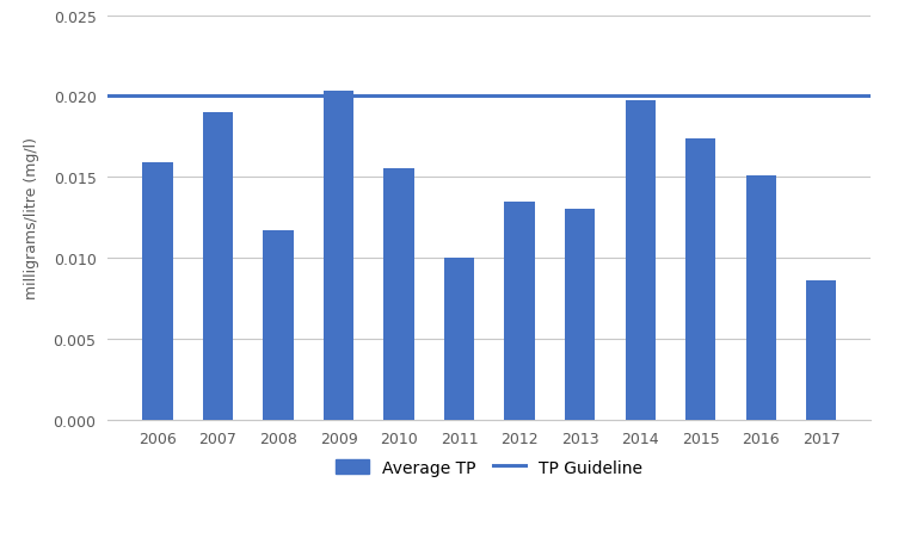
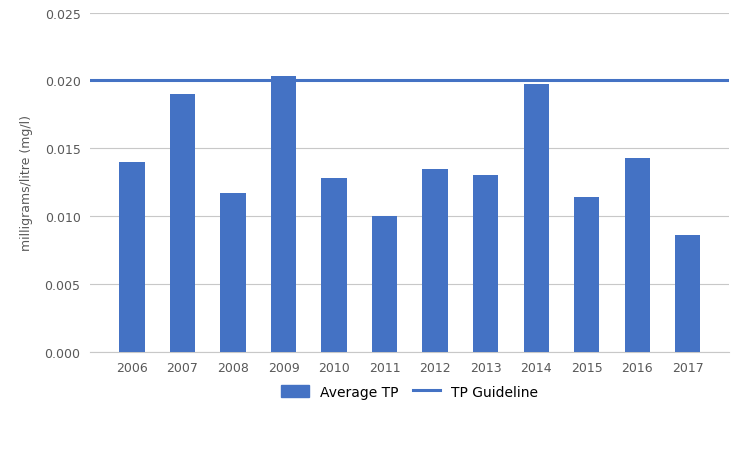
2006: 0.0159 -> 0.0140
2010: 0.0155 -> 0.0128
2015: 0.0174 -> 0.0114
2016: 0.0151 -> 0.0143
